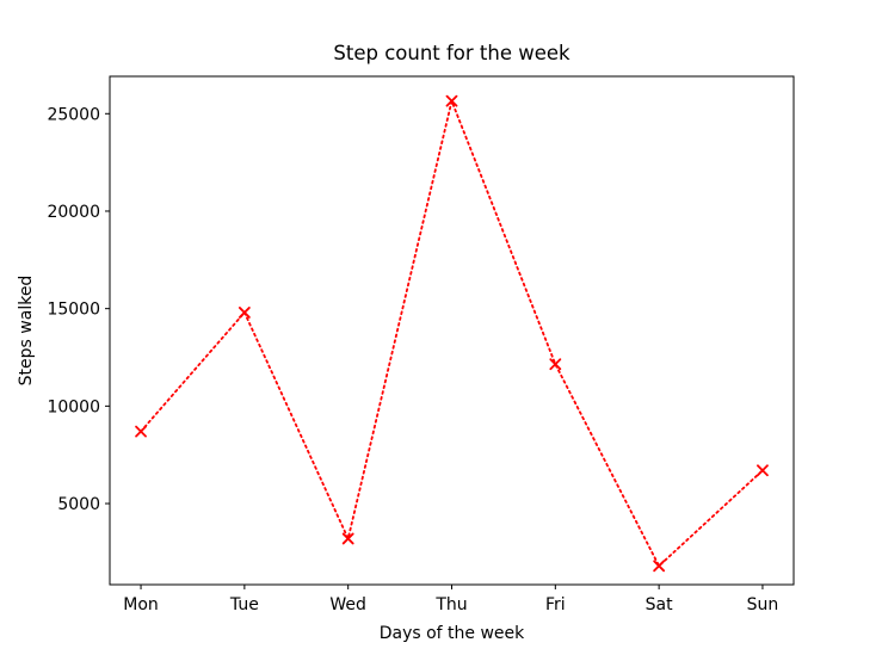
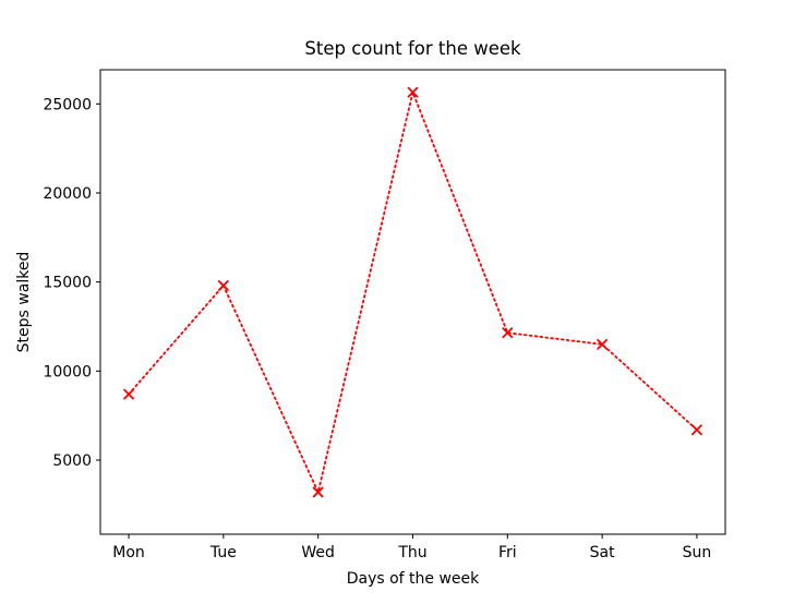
Sat: 1800 -> 11500
